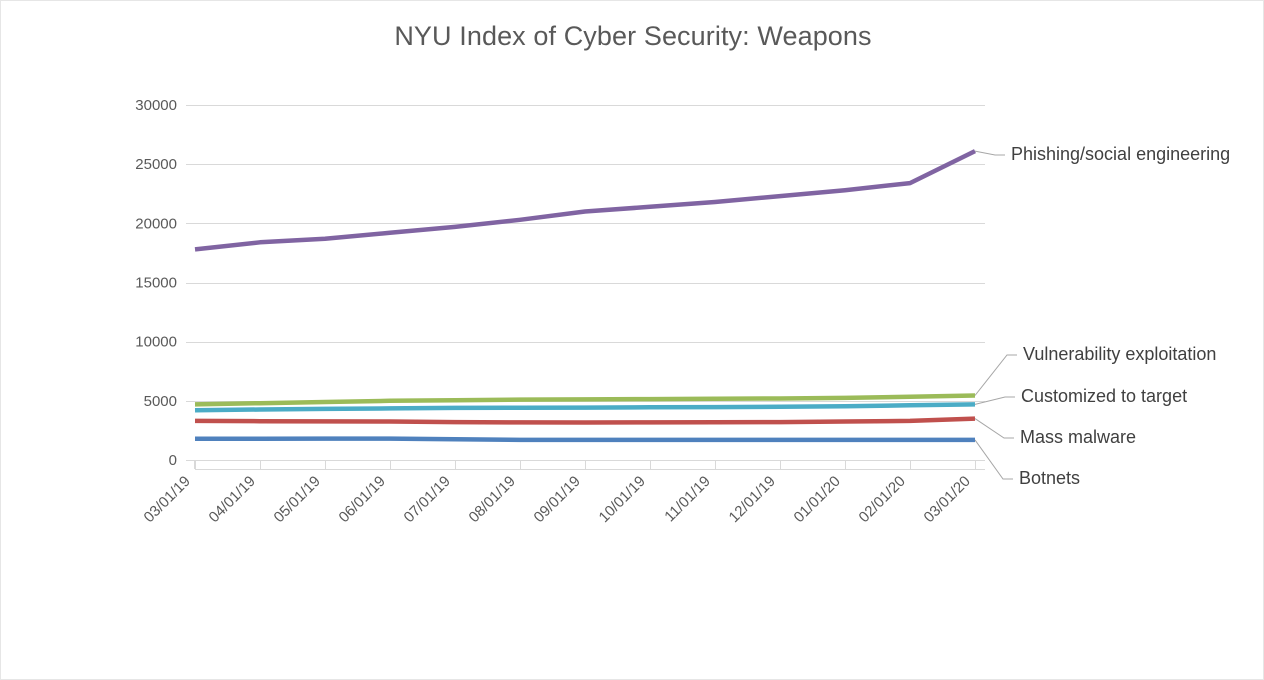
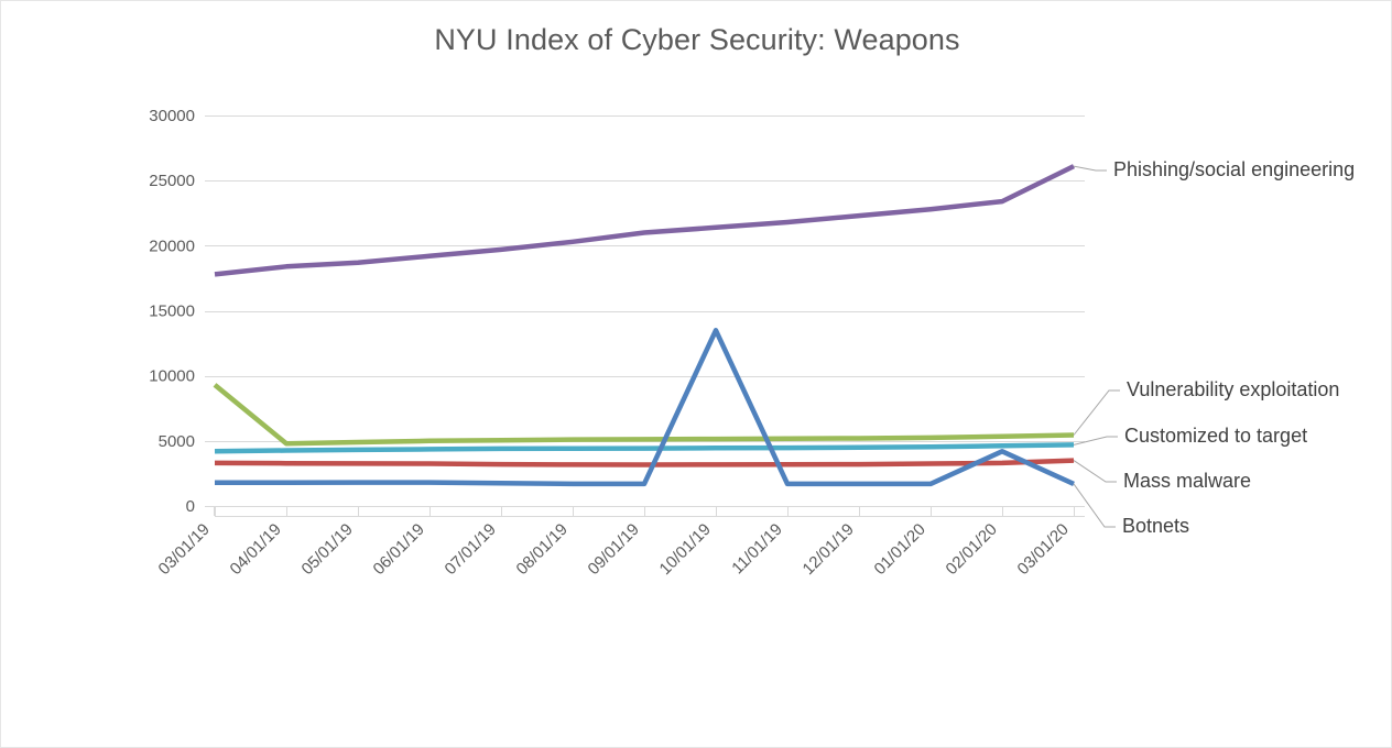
Vulnerability exploitation/03/01/19: 4700 -> 9300
Botnets/10/01/19: 1700 -> 13500
Botnets/02/01/20: 1700 -> 4200
